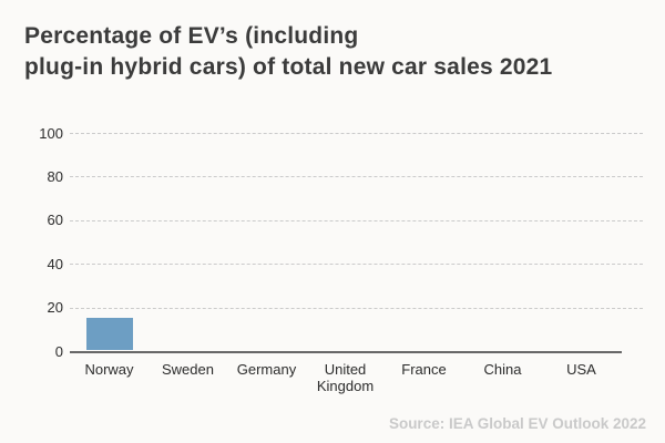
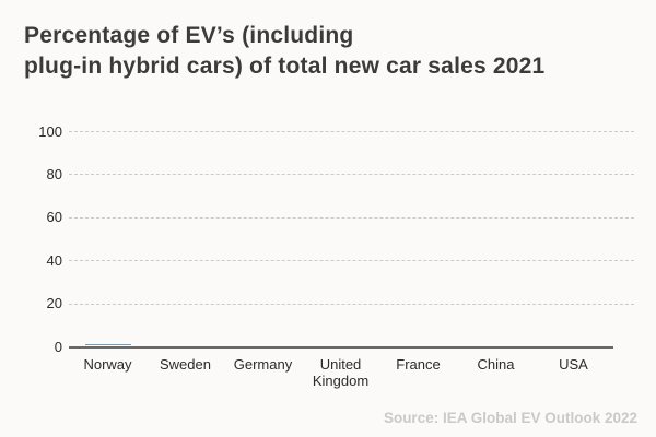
Norway: 15 -> 1
